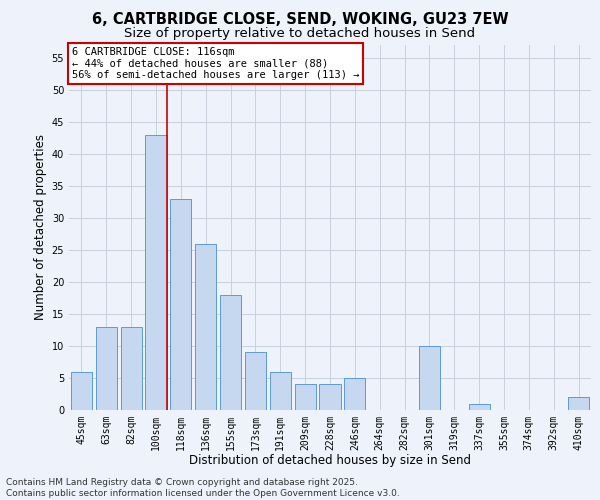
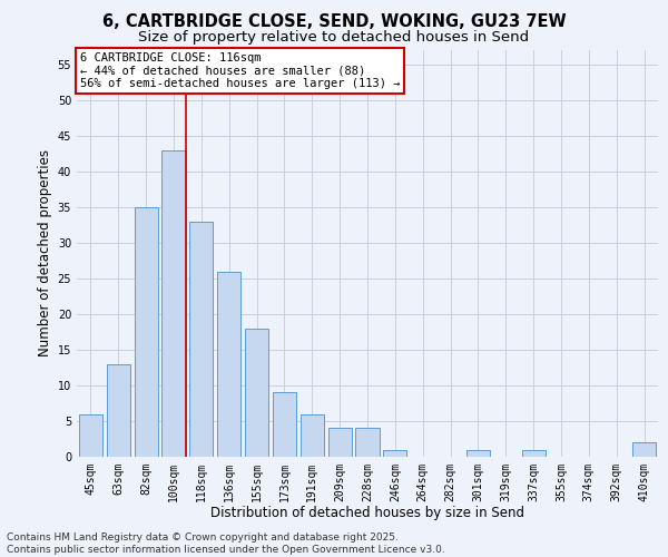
82sqm: 13 -> 35
246sqm: 5 -> 1
301sqm: 10 -> 1
